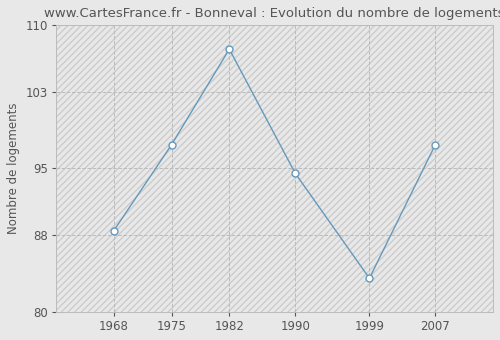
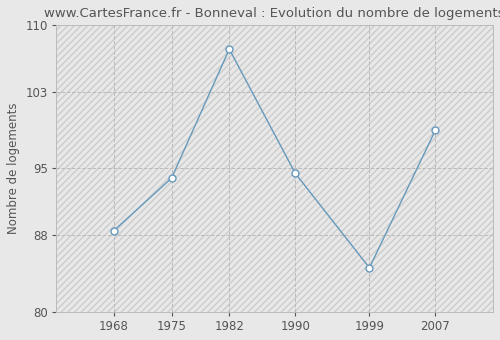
1975: 97.5 -> 94.0
1999: 83.5 -> 84.6
2007: 97.5 -> 99.0
